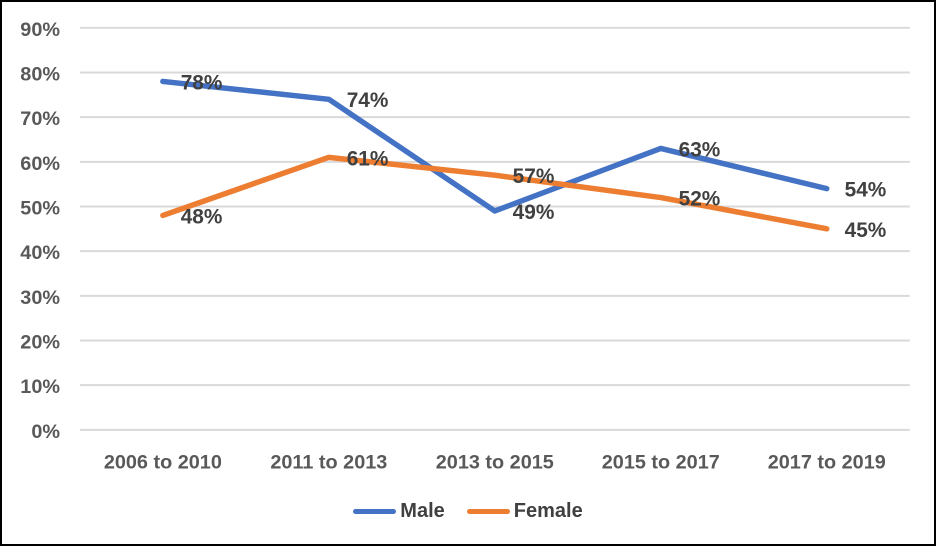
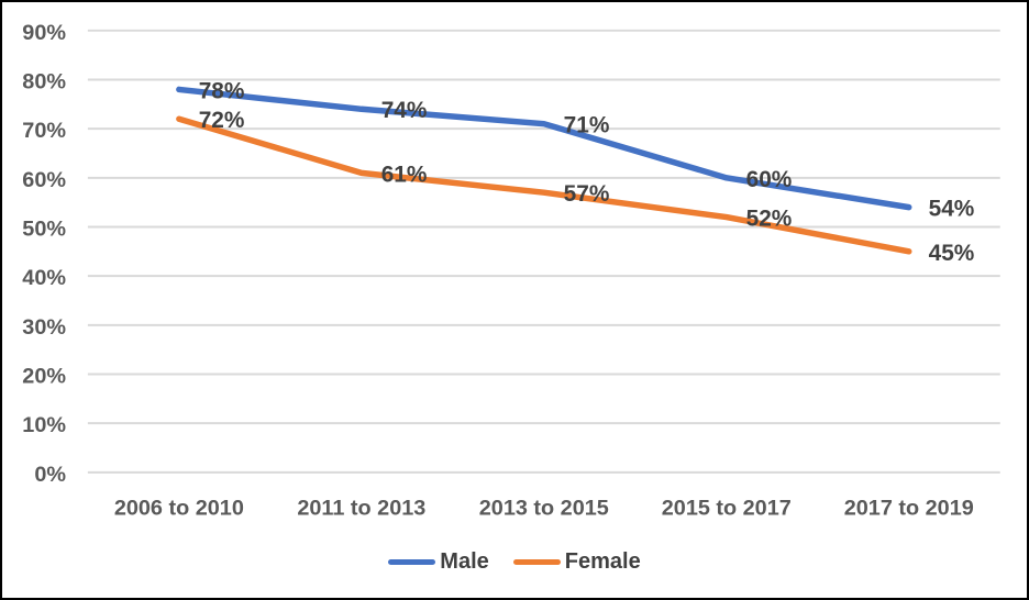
Female/2006 to 2010: 48% -> 72%
Male/2013 to 2015: 49% -> 71%
Male/2015 to 2017: 63% -> 60%
